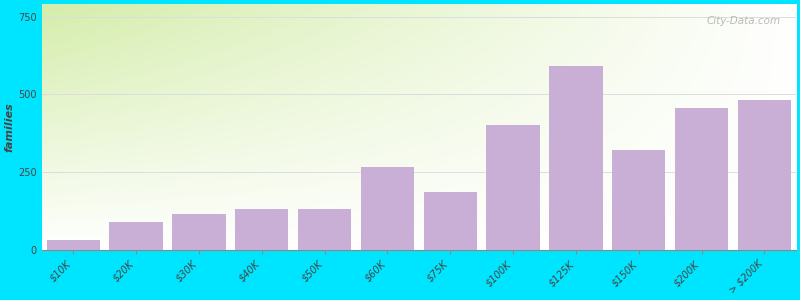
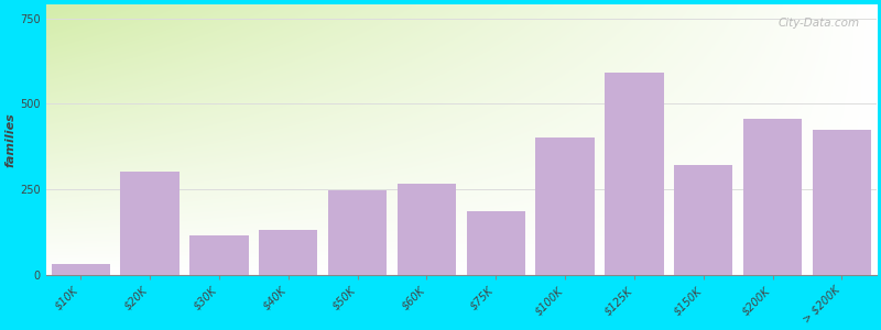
$20K: 90 -> 300
$50K: 130 -> 245
> $200K: 480 -> 425
